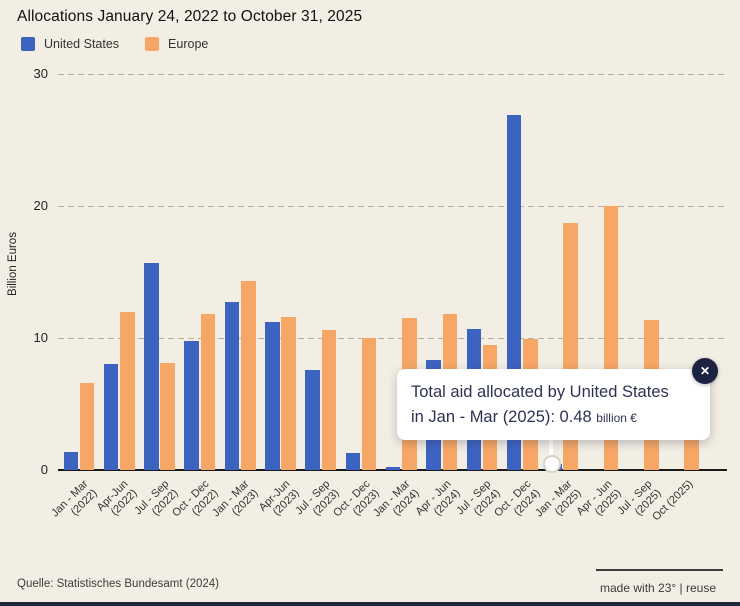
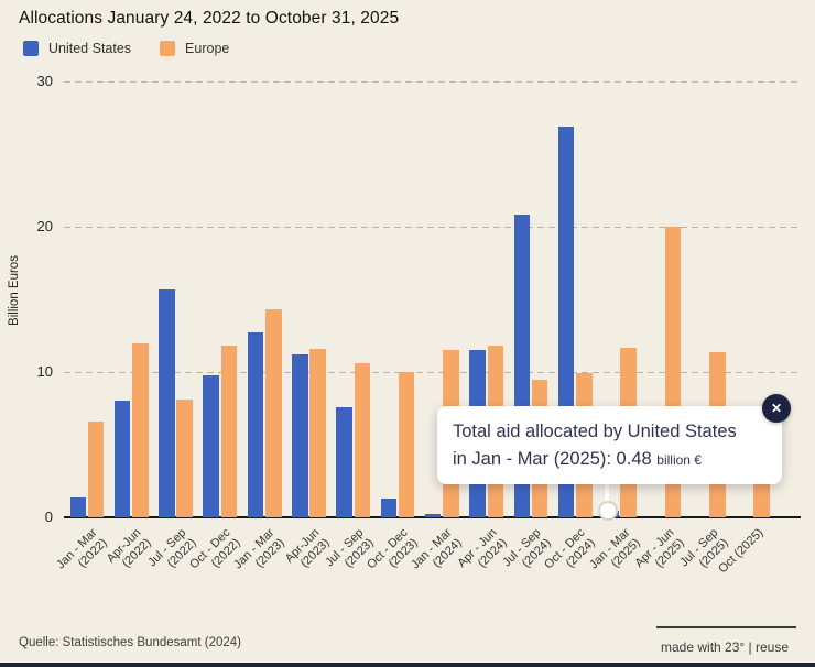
United States/Apr - Jun (2024): 8.3 -> 11.5
United States/Jul - Sep (2024): 10.7 -> 20.8
Europe/Jan - Mar (2025): 18.7 -> 11.7
